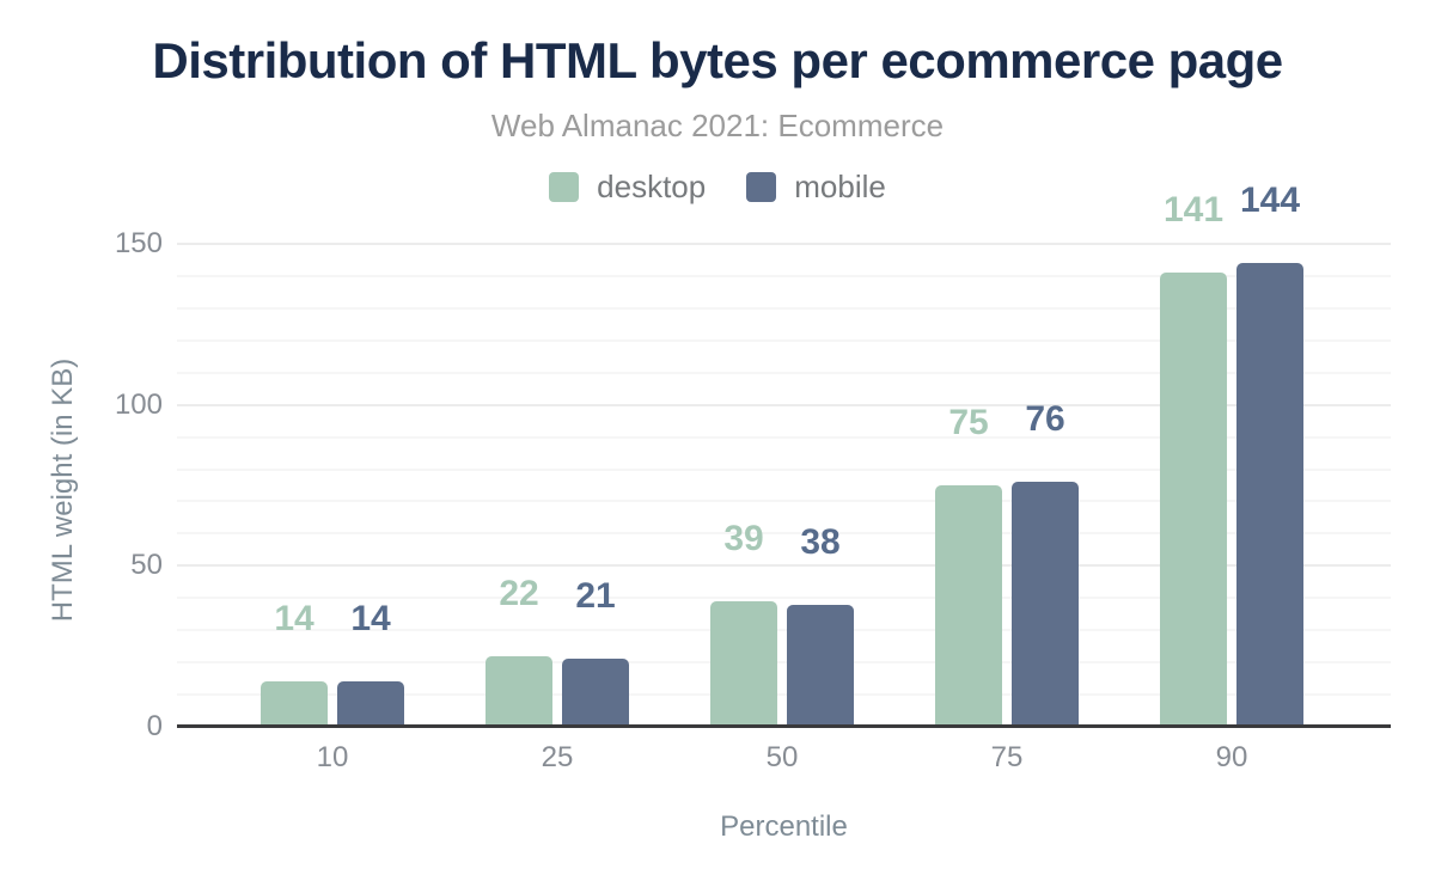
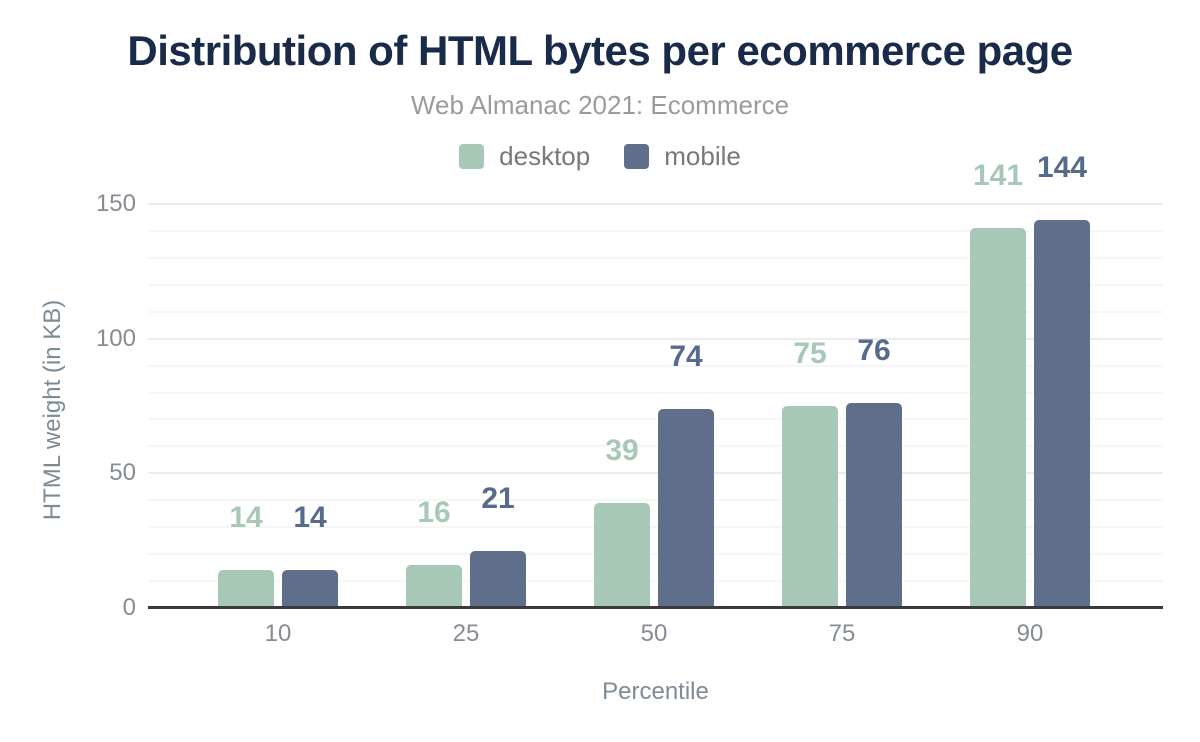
desktop/25: 22 -> 16
mobile/50: 38 -> 74
